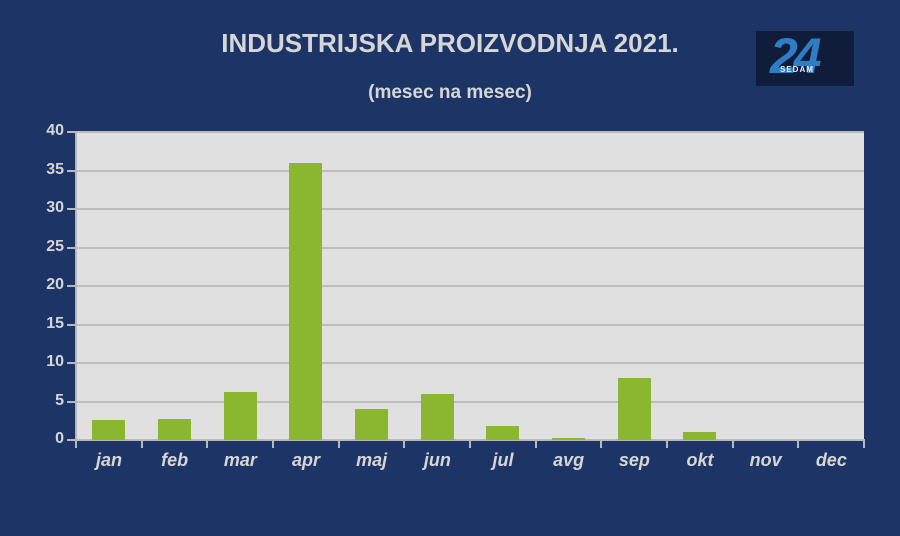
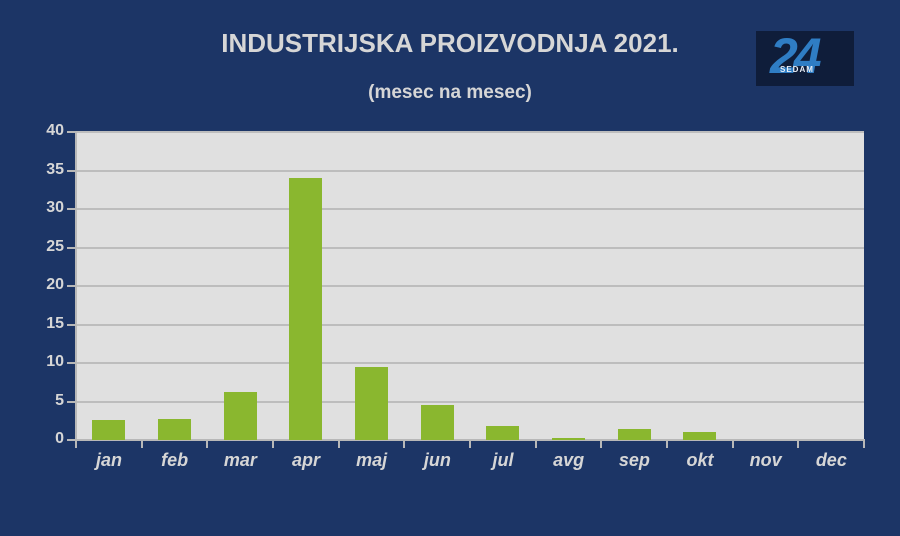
apr: 36 -> 34
maj: 4 -> 10
jun: 6 -> 4
sep: 8 -> 1
